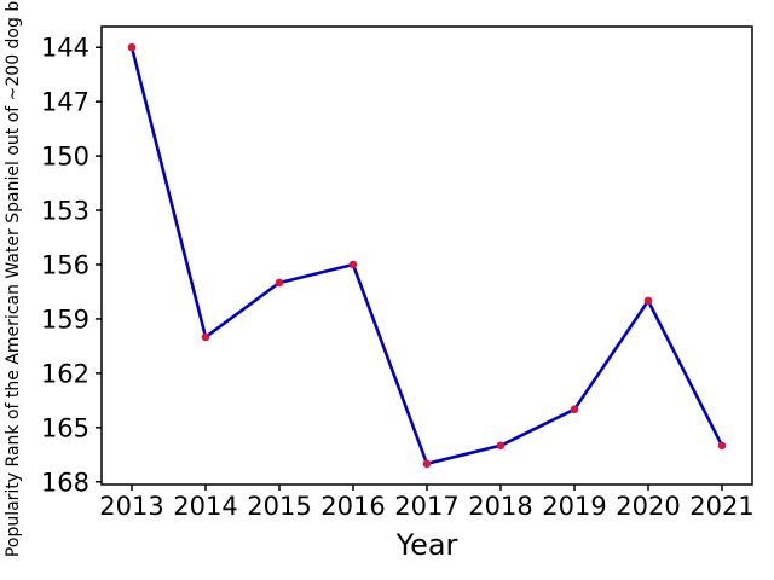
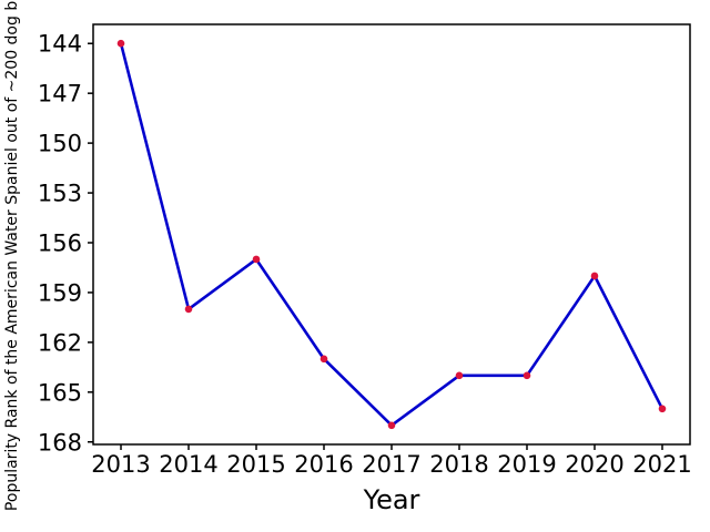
2016: 156 -> 163
2018: 166 -> 164
